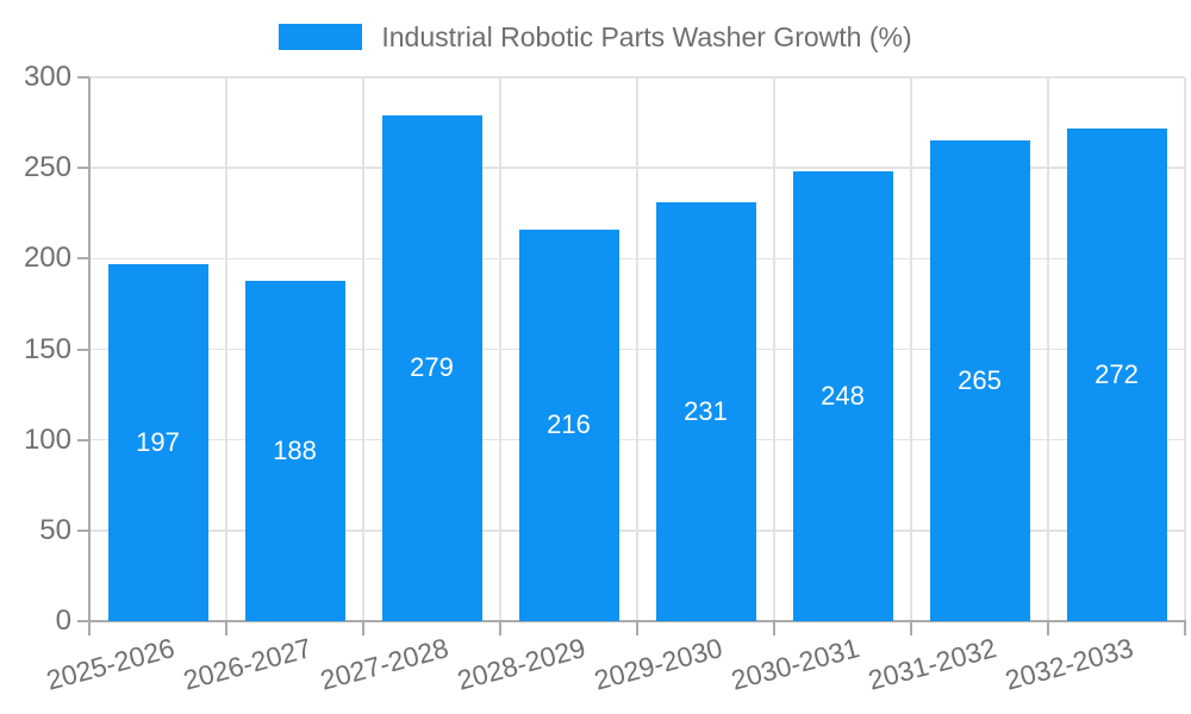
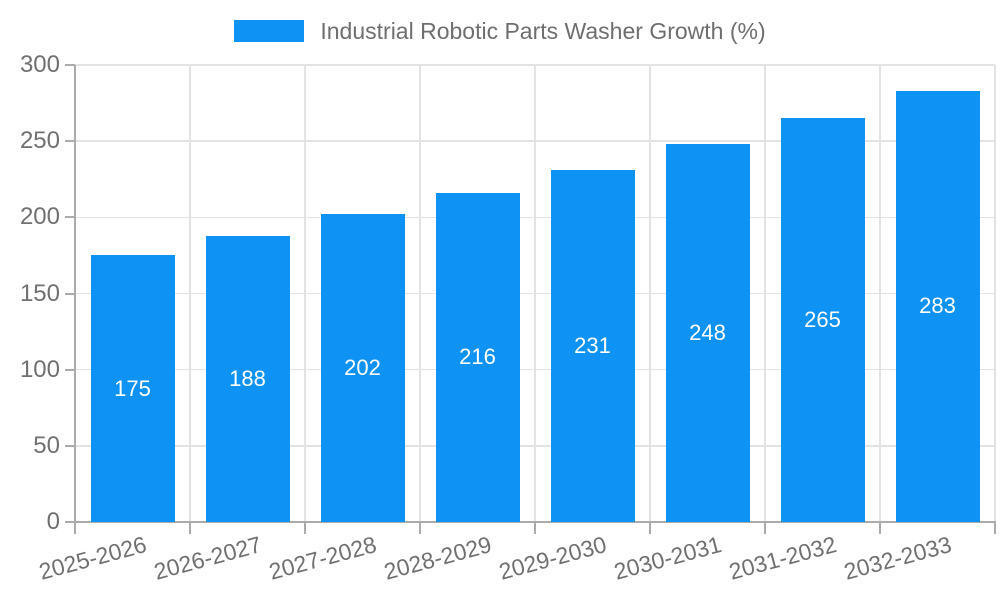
2025-2026: 197 -> 175
2027-2028: 279 -> 202
2032-2033: 272 -> 283
